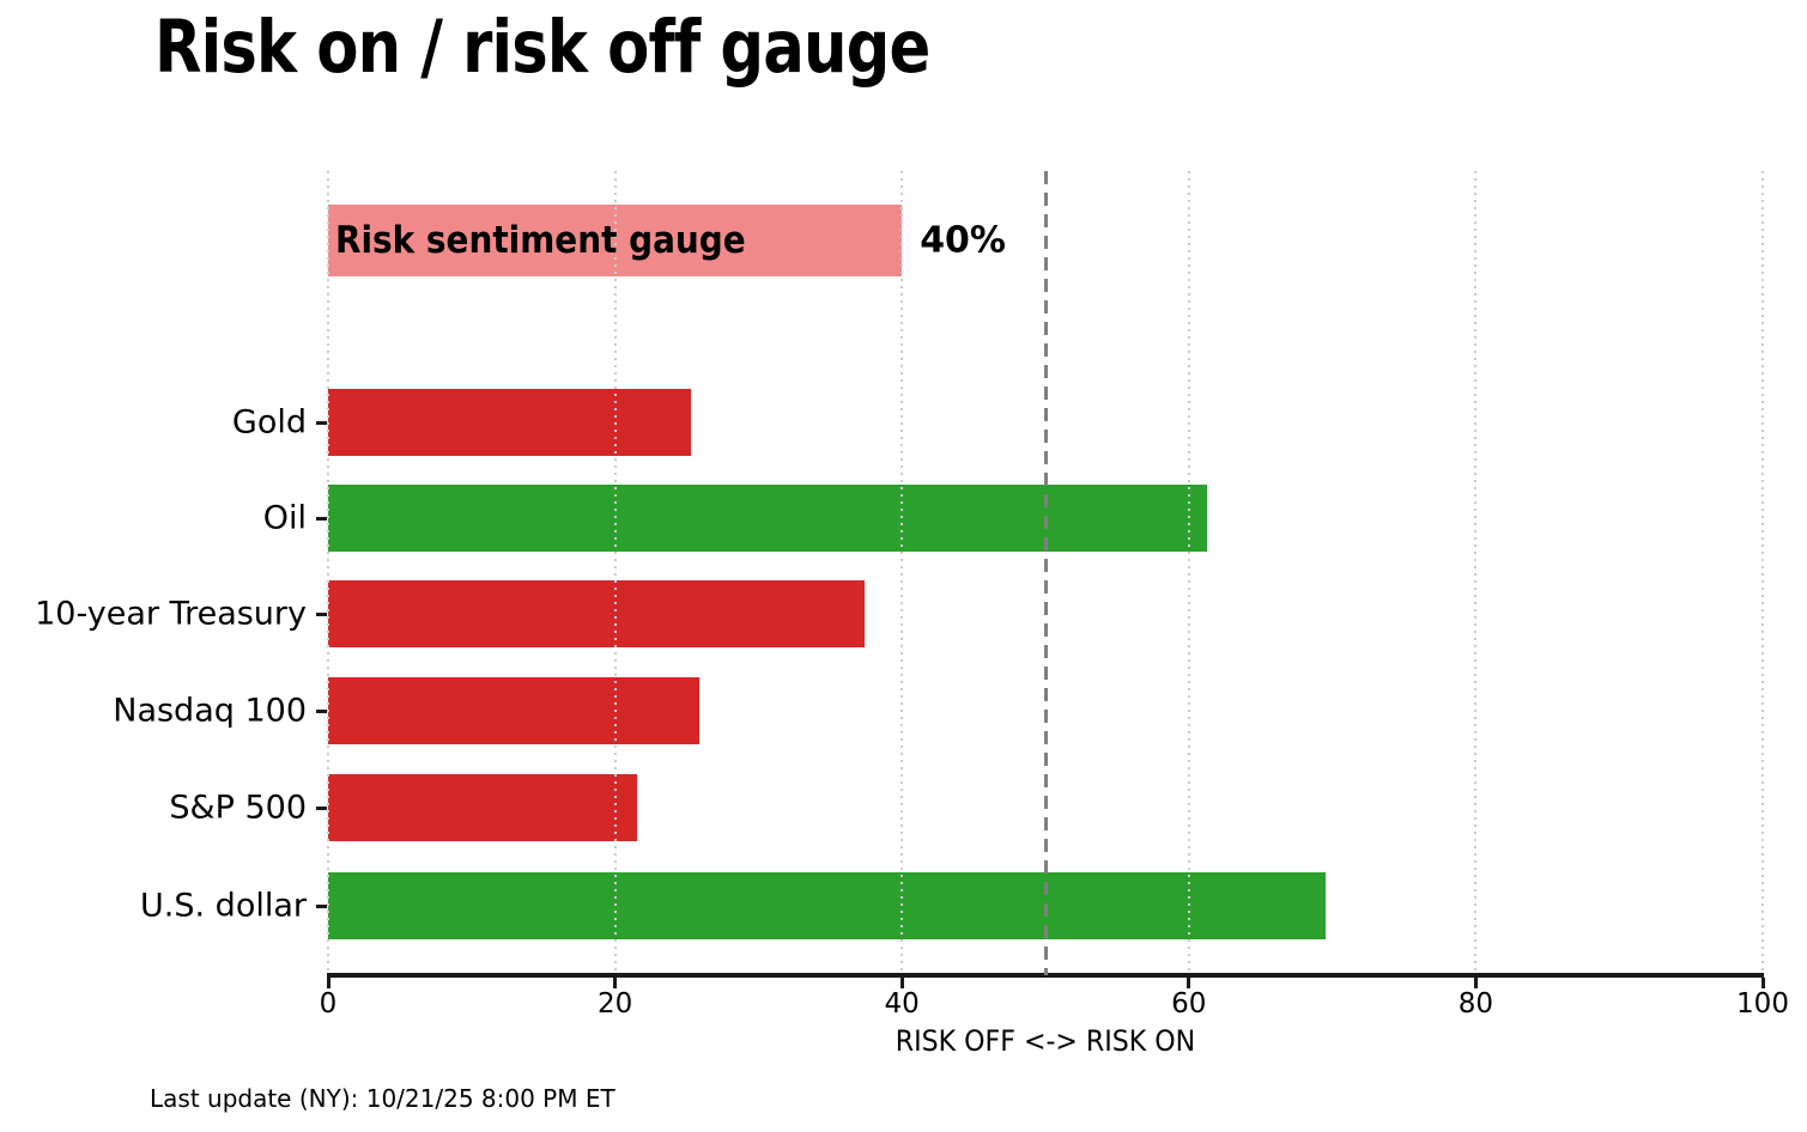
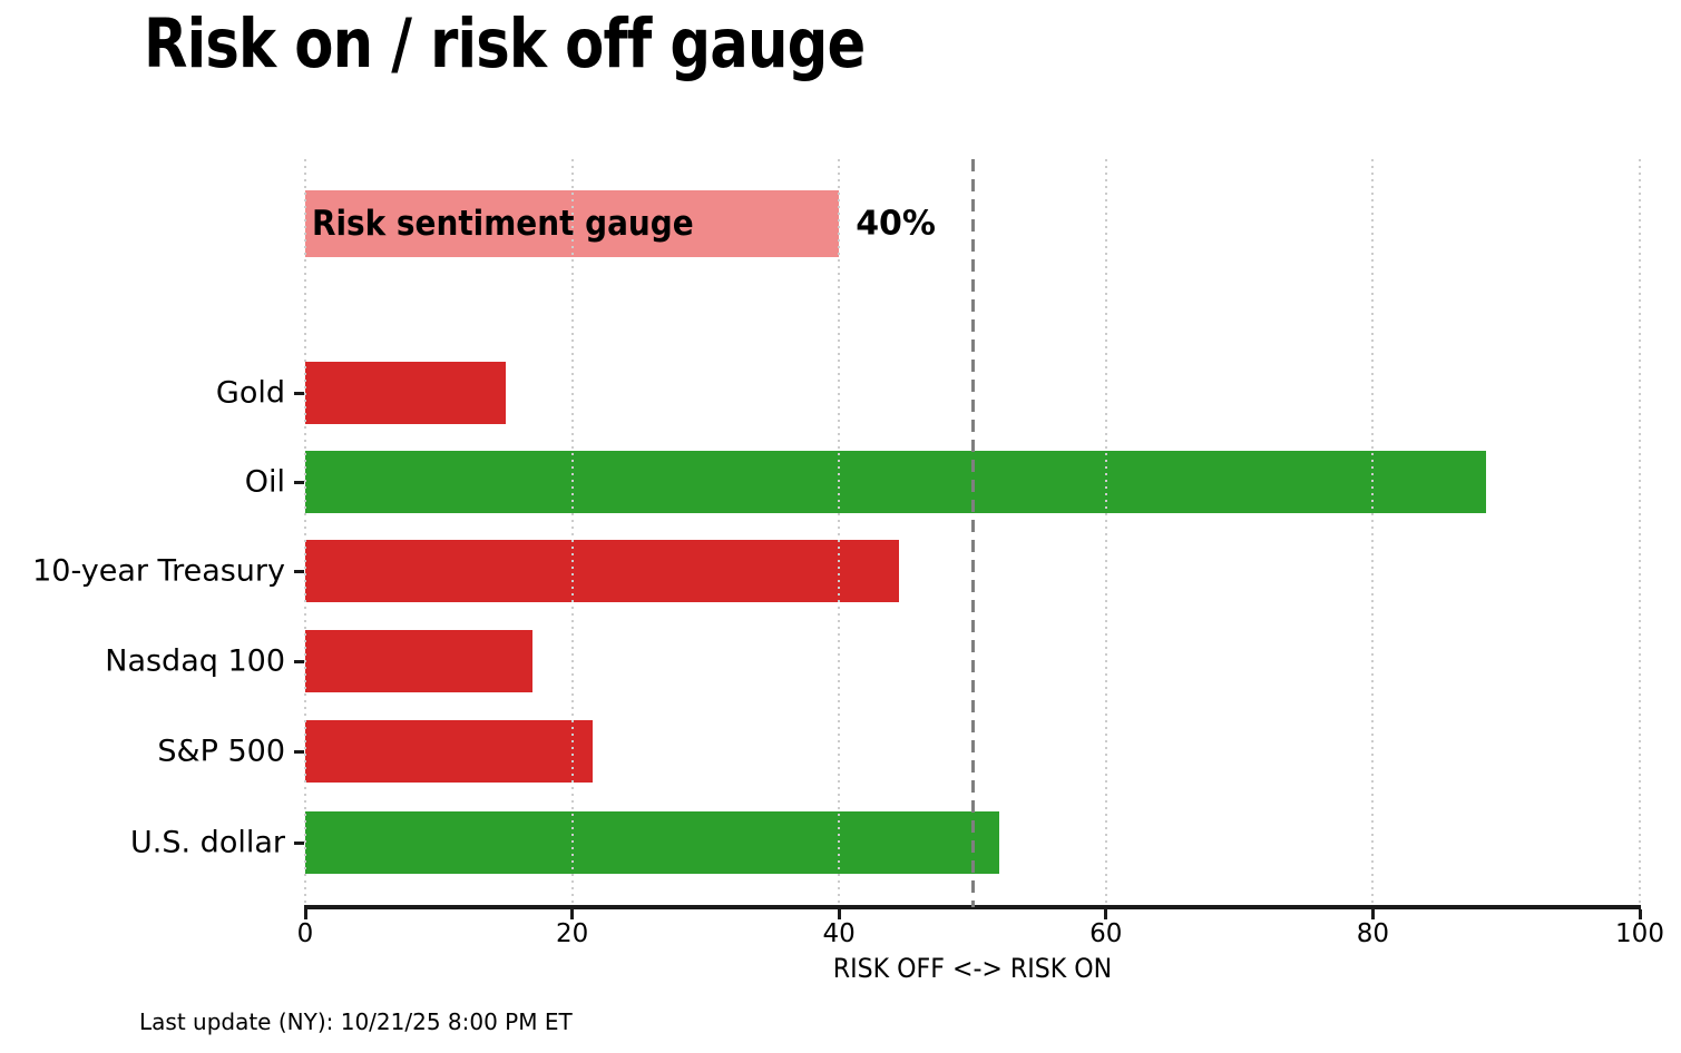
Gold: 25.3 -> 15.0
Oil: 61.3 -> 88.5
10-year Treasury: 37.4 -> 44.5
Nasdaq 100: 25.9 -> 17.0
U.S. dollar: 69.5 -> 52.0
